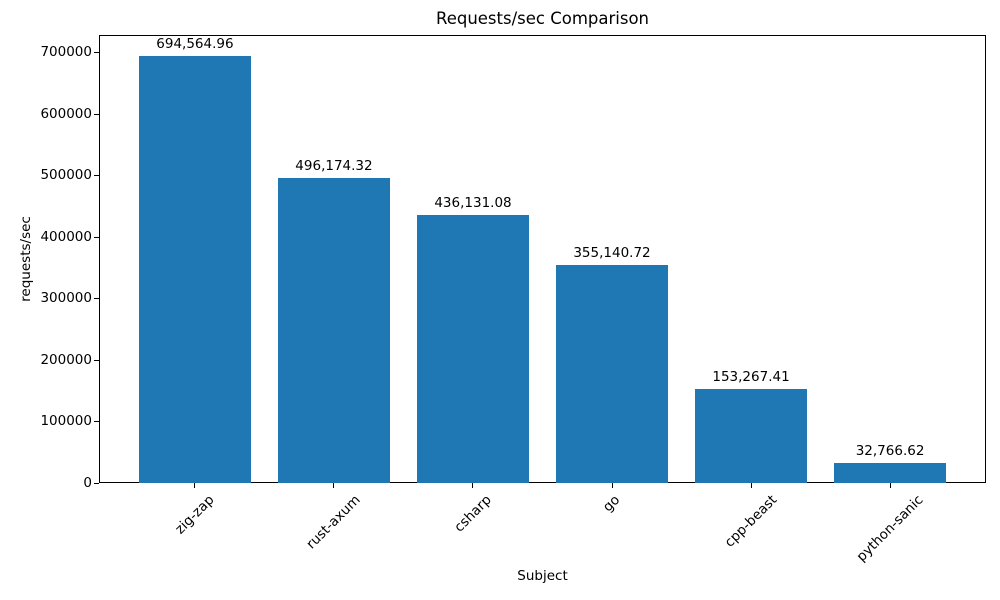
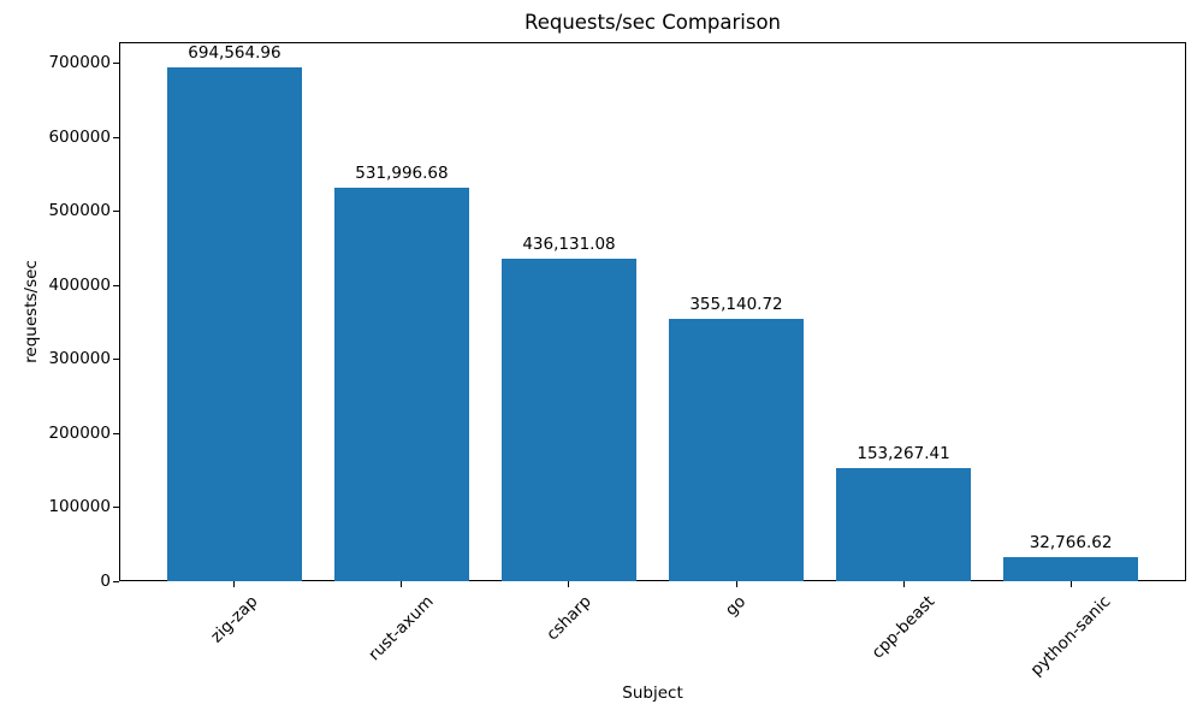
rust-axum: 496,174.32 -> 531,996.68
